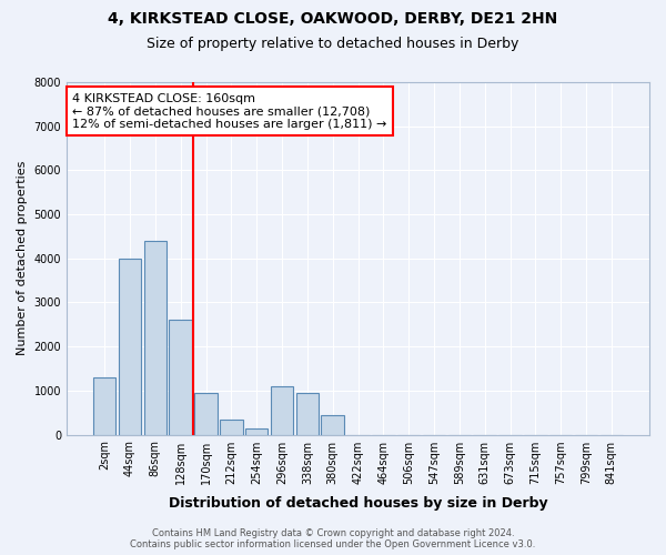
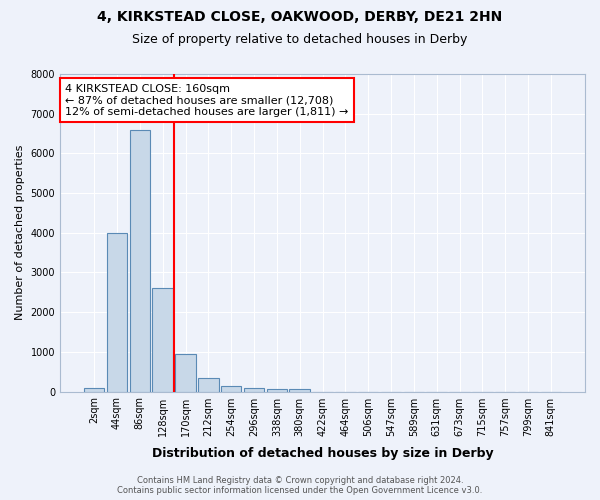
2sqm: 1300 -> 100
86sqm: 4400 -> 6600
296sqm: 1100 -> 100
338sqm: 950 -> 70
380sqm: 450 -> 60
